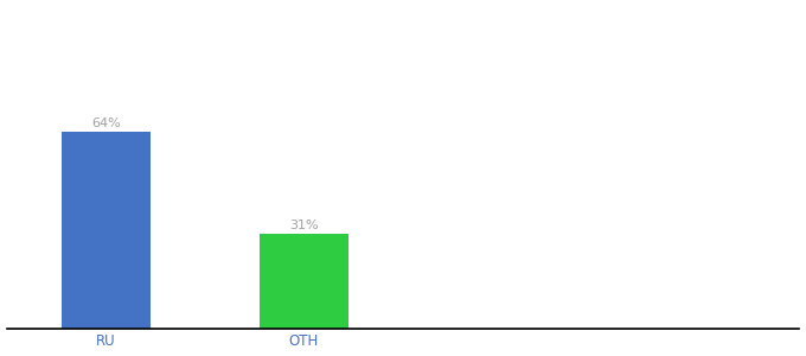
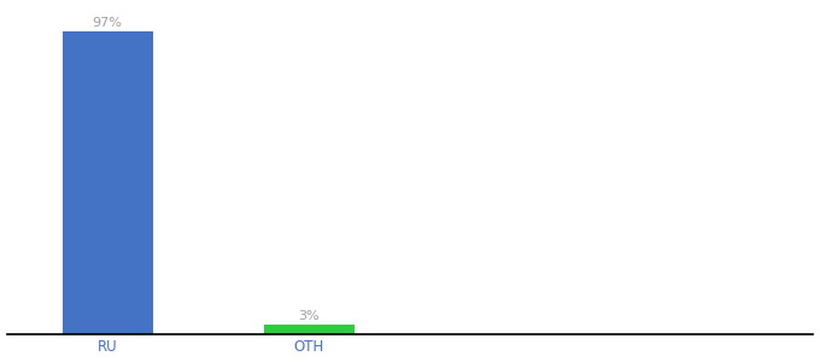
RU: 64% -> 97%
OTH: 31% -> 3%
